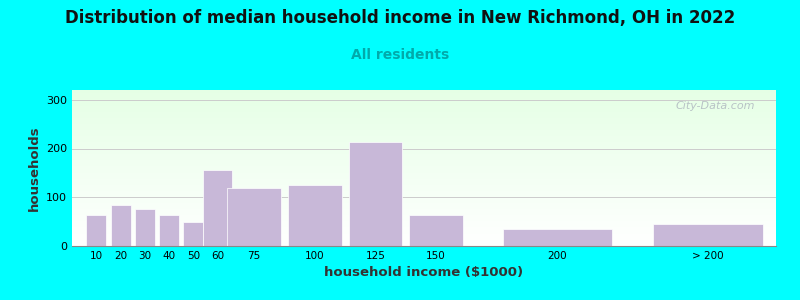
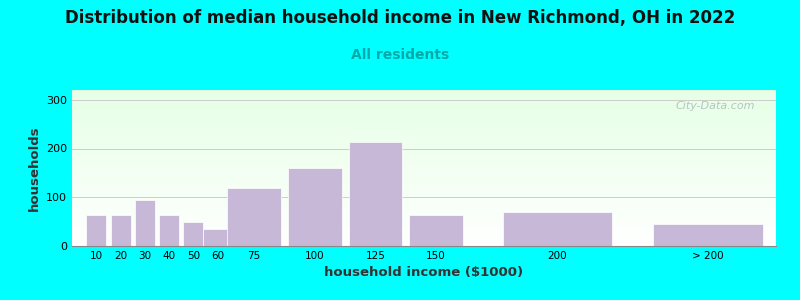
20: 85 -> 63
30: 75 -> 95
60: 155 -> 35
100: 125 -> 160
200: 35 -> 70
